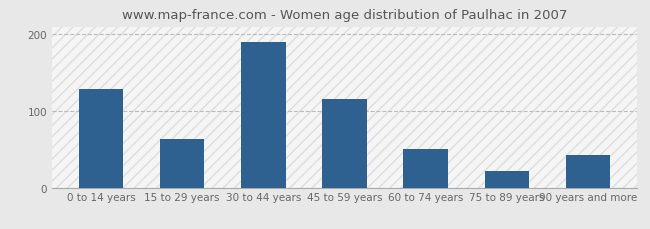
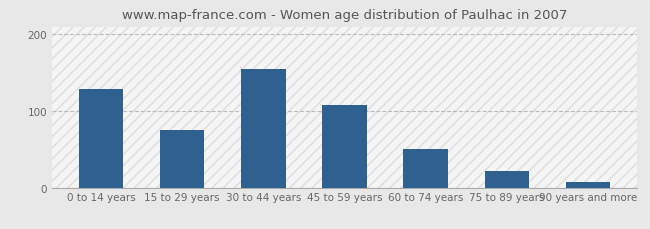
15 to 29 years: 64 -> 75
30 to 44 years: 190 -> 155
45 to 59 years: 116 -> 108
90 years and more: 42 -> 7
